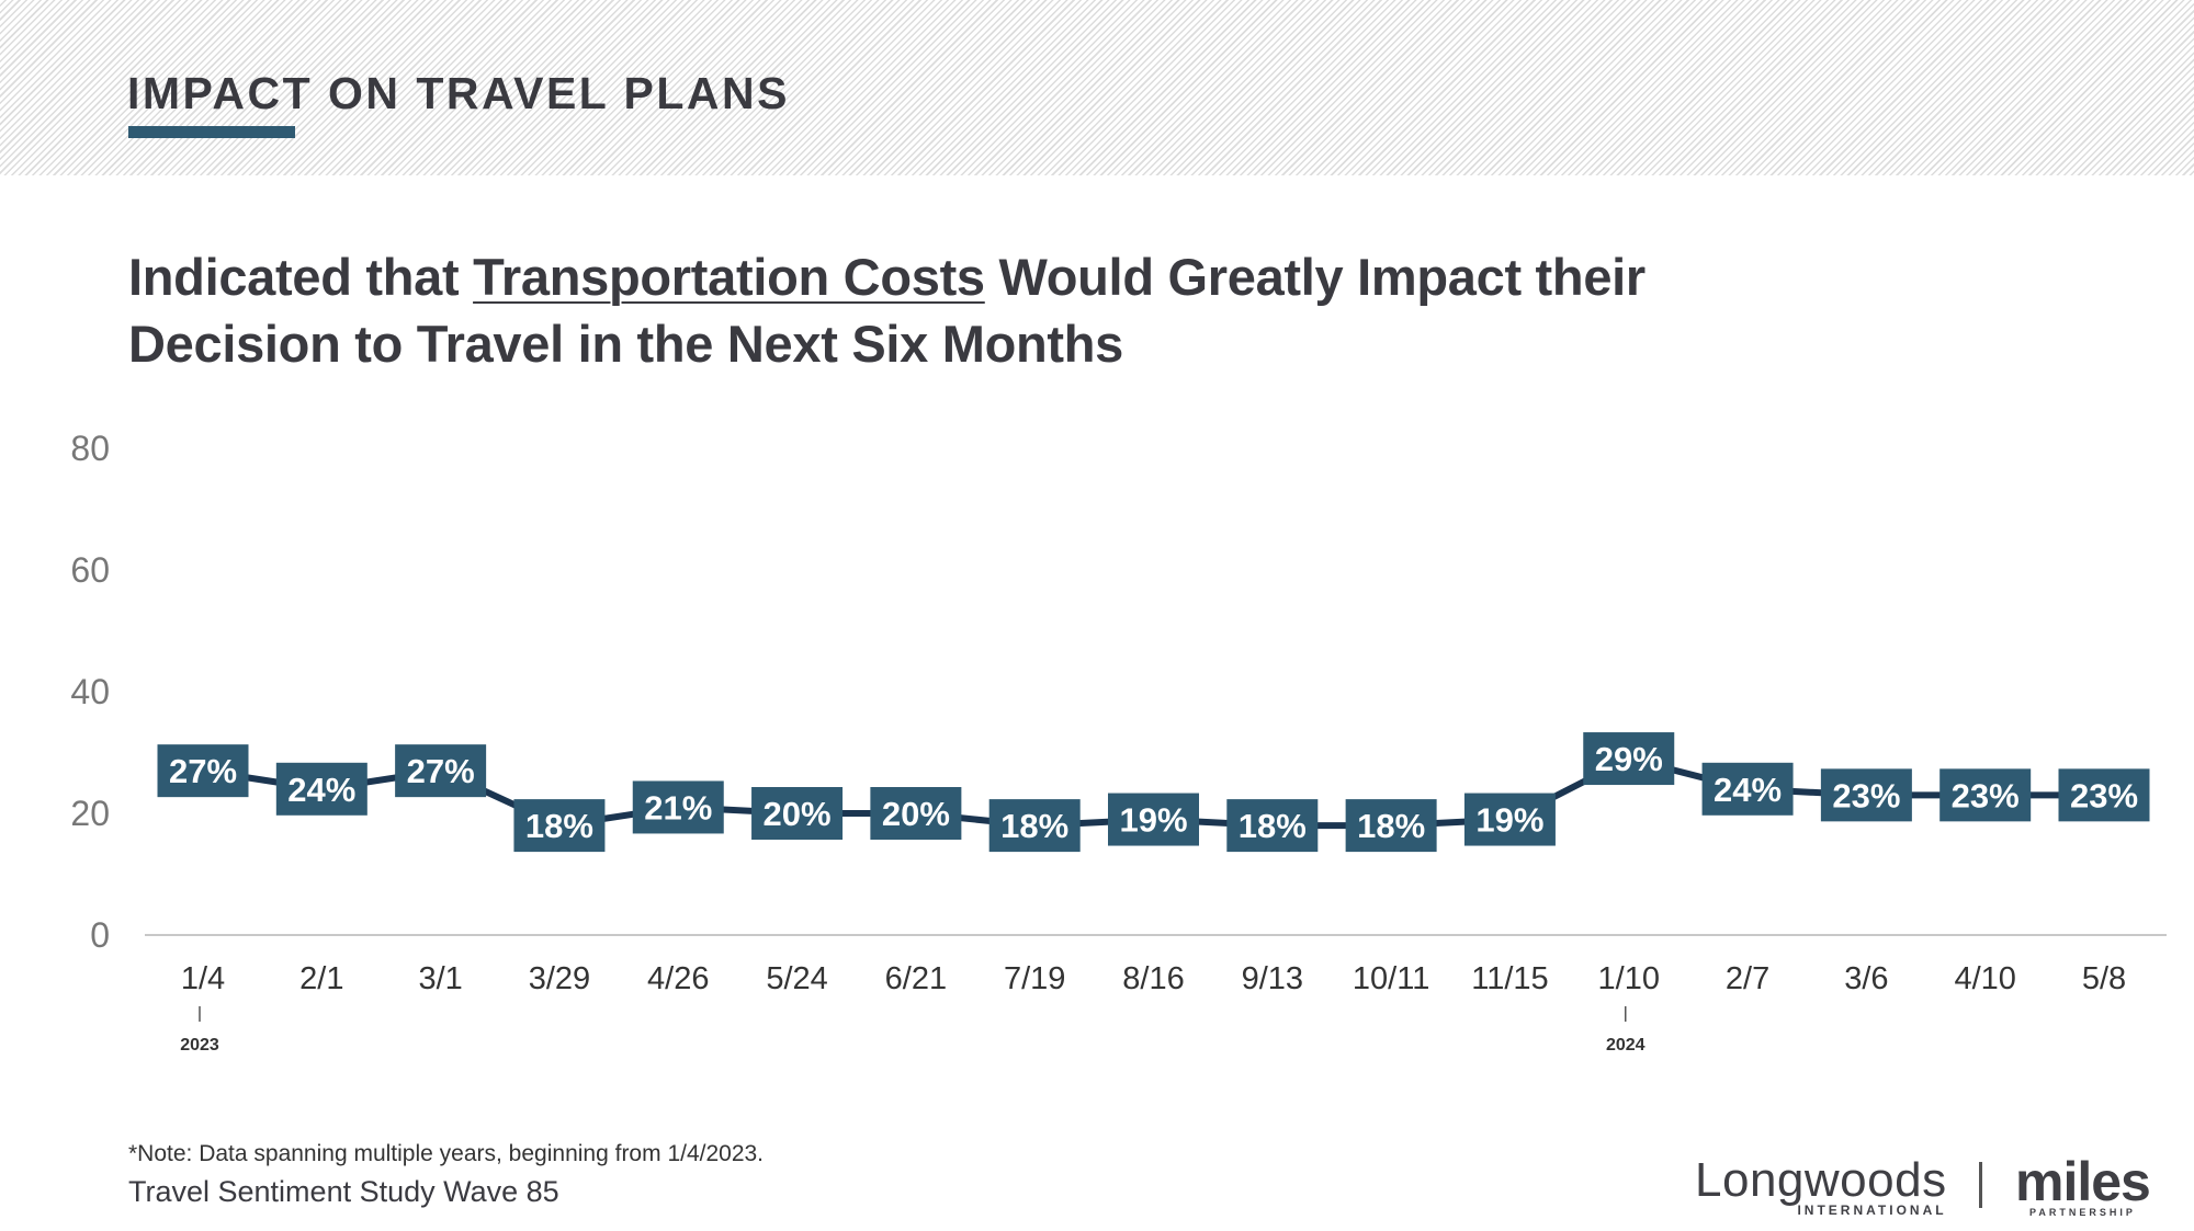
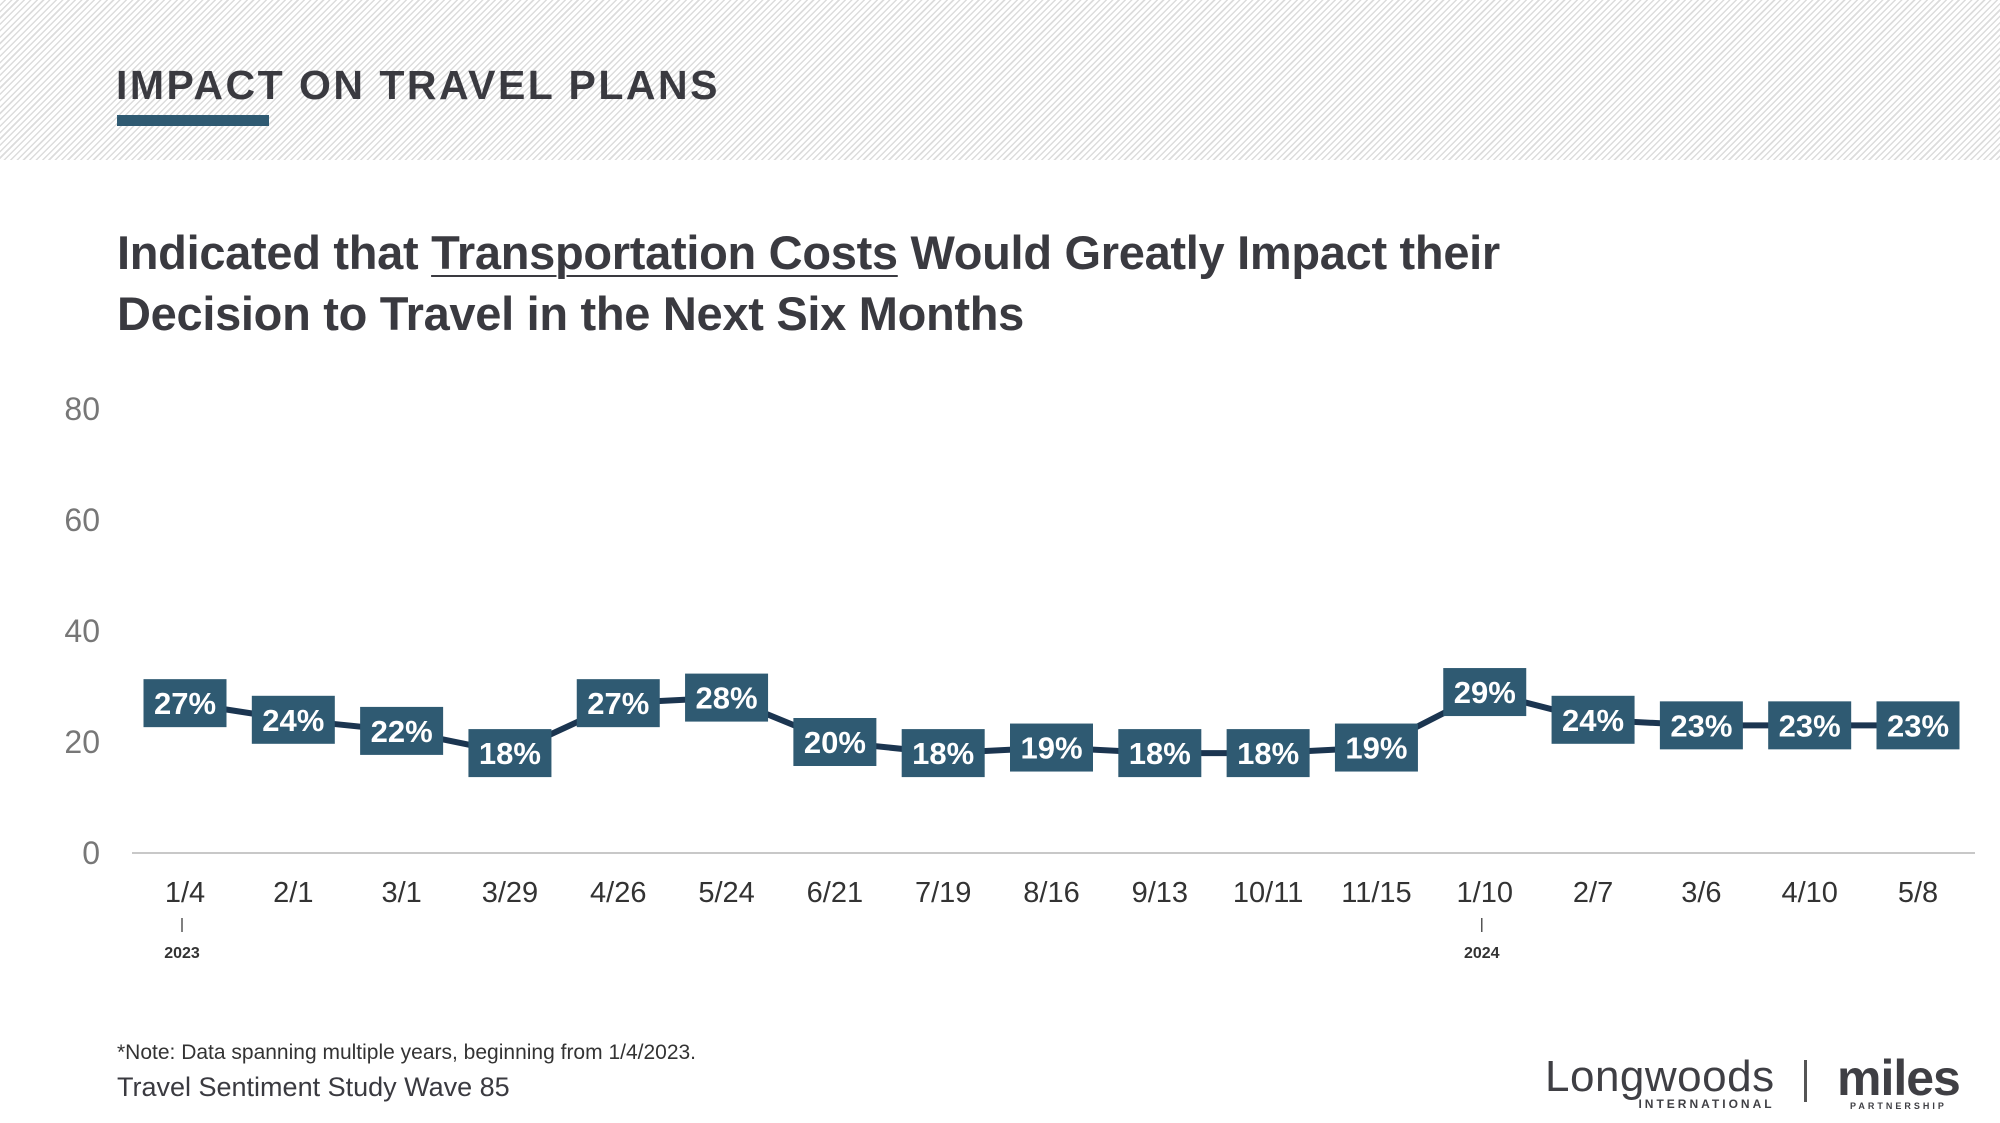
3/1: 27% -> 22%
4/26: 21% -> 27%
5/24: 20% -> 28%
